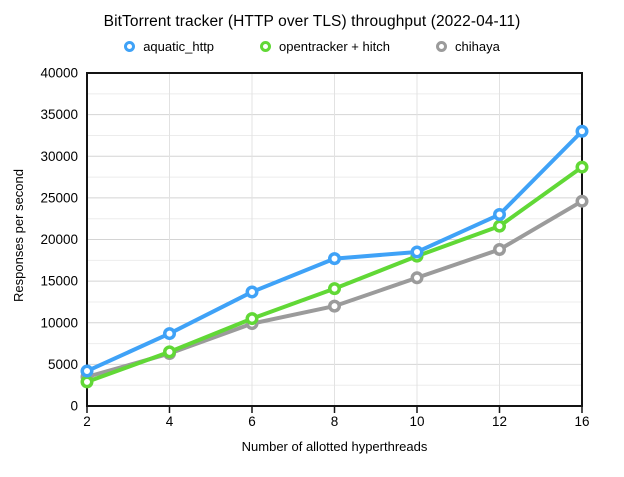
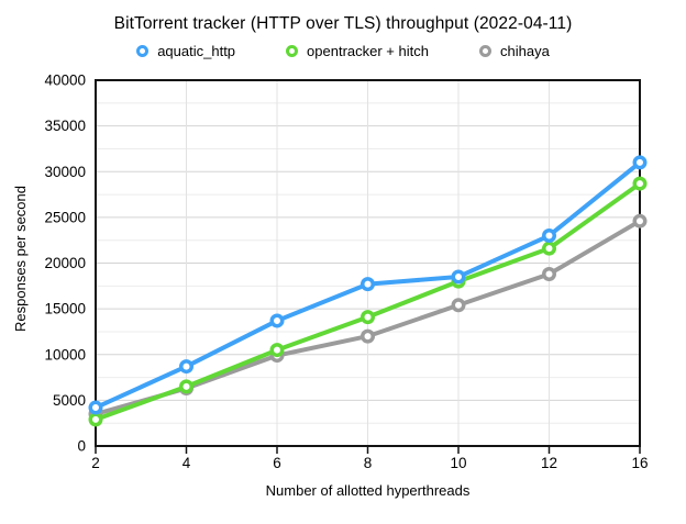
aquatic_http/16: 33000 -> 31000
